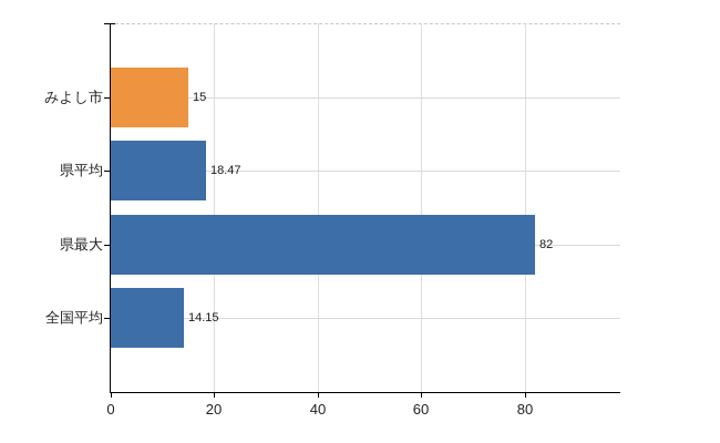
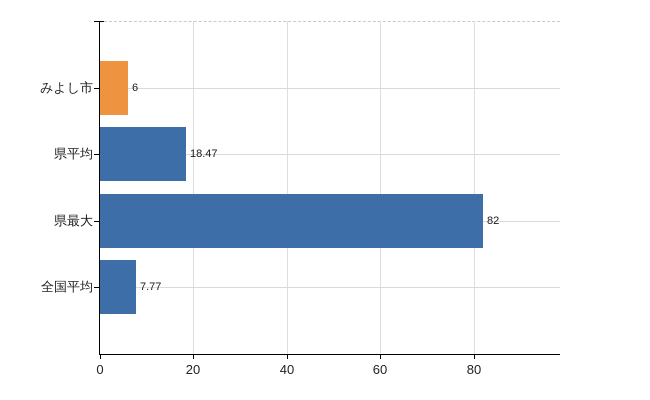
みよし市: 15 -> 6
全国平均: 14.15 -> 7.77
